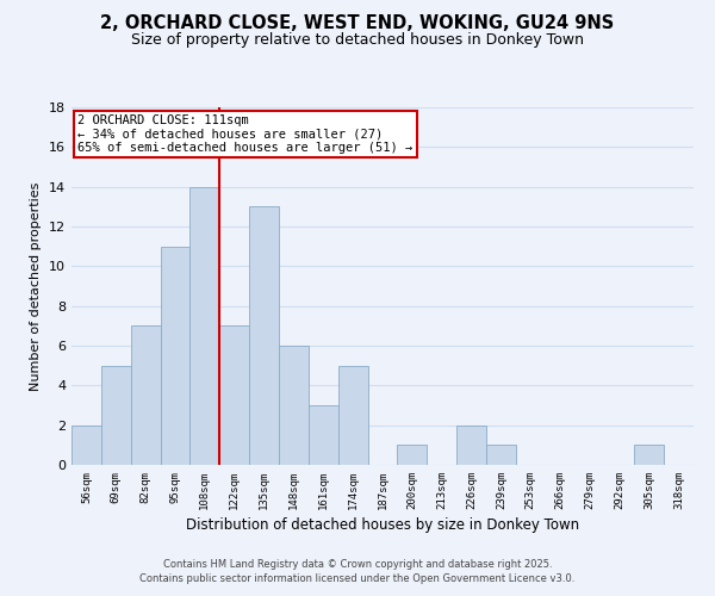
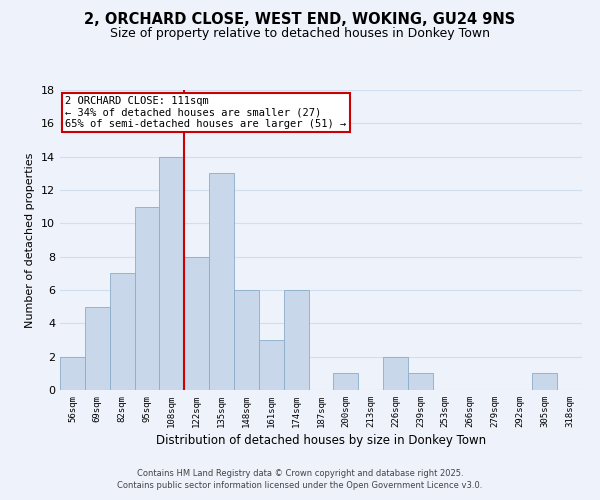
122sqm: 7 -> 8
174sqm: 5 -> 6
